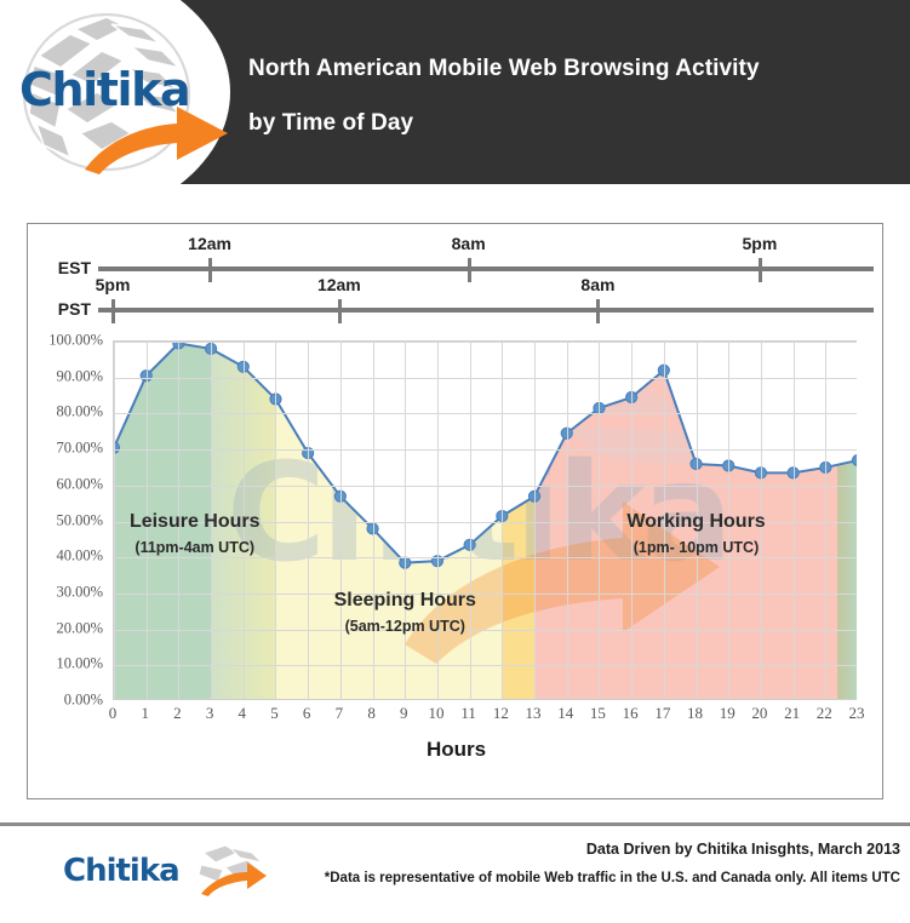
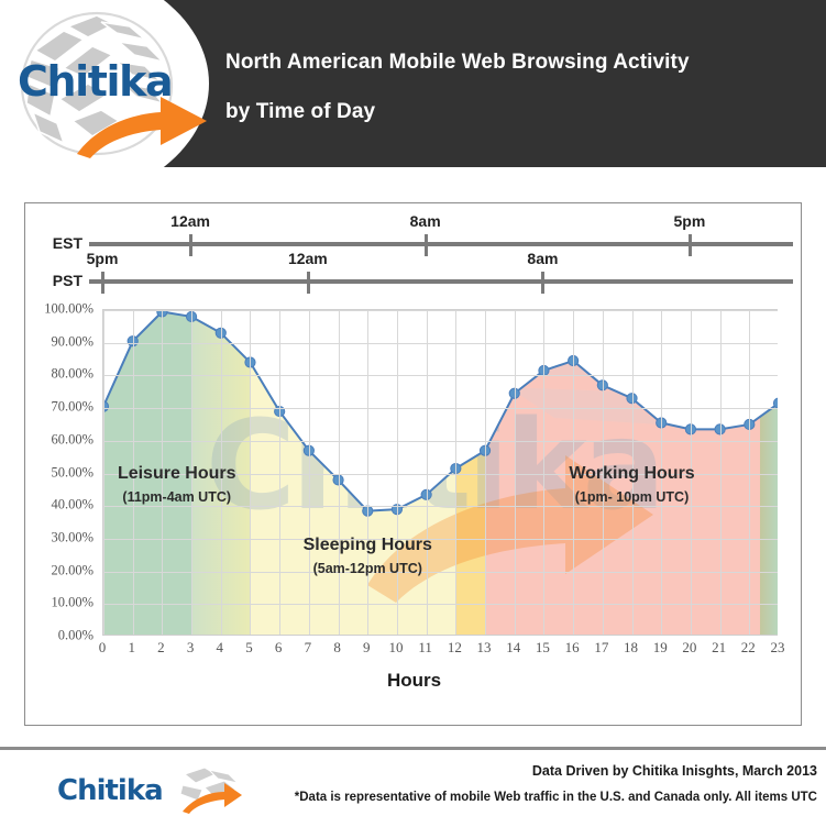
17: 92% -> 77%
18: 66% -> 73%
23: 67% -> 72%
